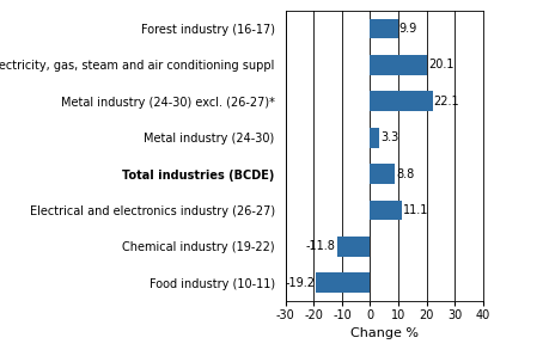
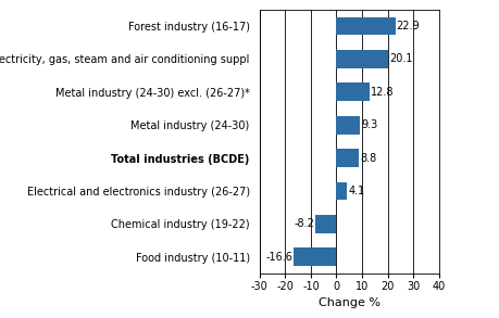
Forest industry (16-17): 9.9 -> 22.9
Metal industry (24-30) excl. (26-27)*: 22.1 -> 12.8
Metal industry (24-30): 3.3 -> 9.3
Electrical and electronics industry (26-27): 11.1 -> 4.1
Chemical industry (19-22): -11.8 -> -8.2
Food industry (10-11): -19.2 -> -16.6
